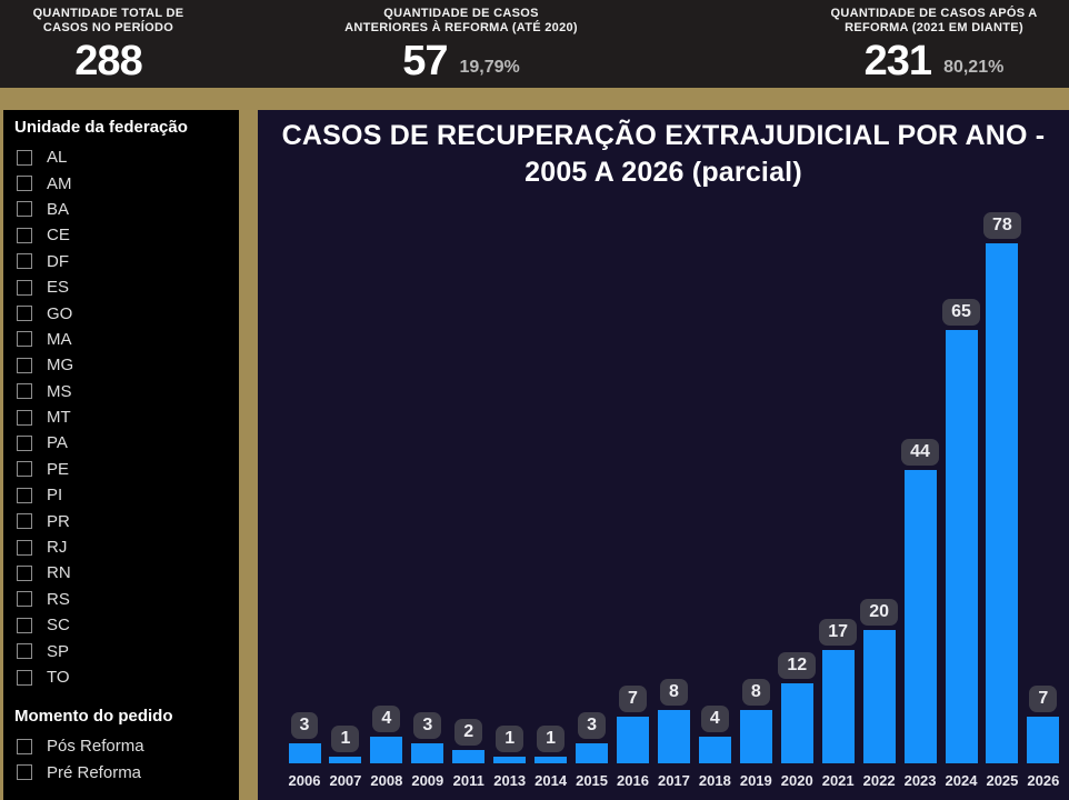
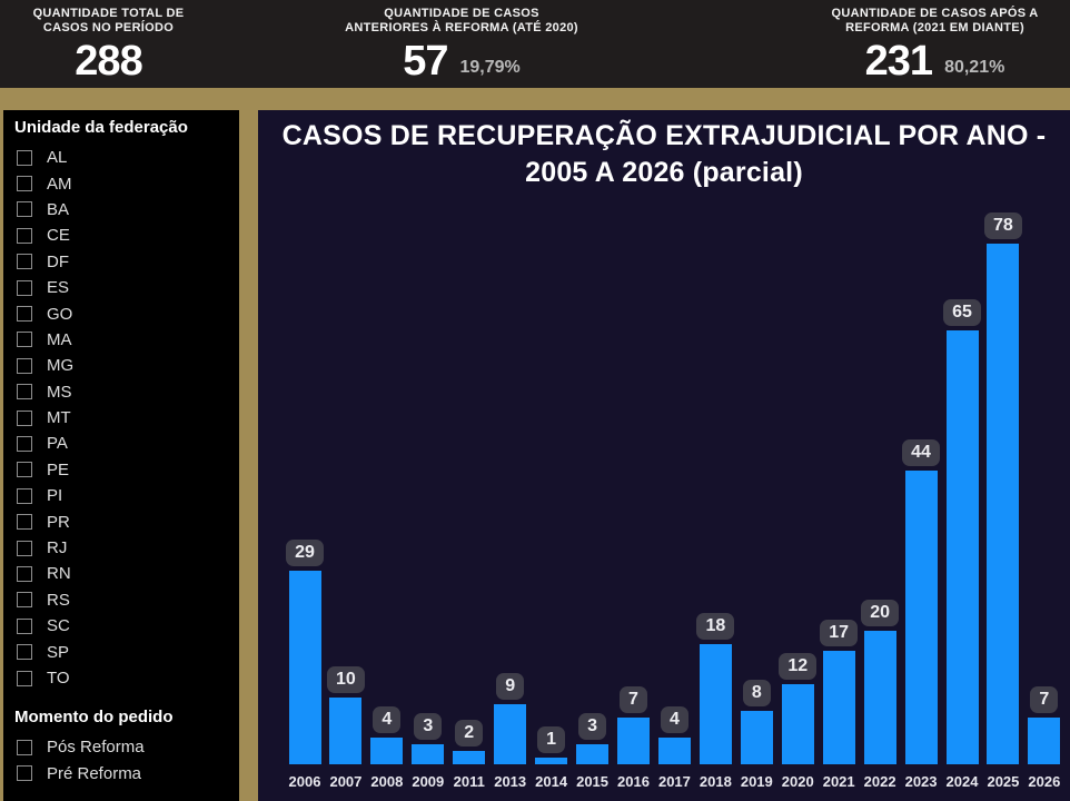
2006: 3 -> 29
2007: 1 -> 10
2013: 1 -> 9
2017: 8 -> 4
2018: 4 -> 18
